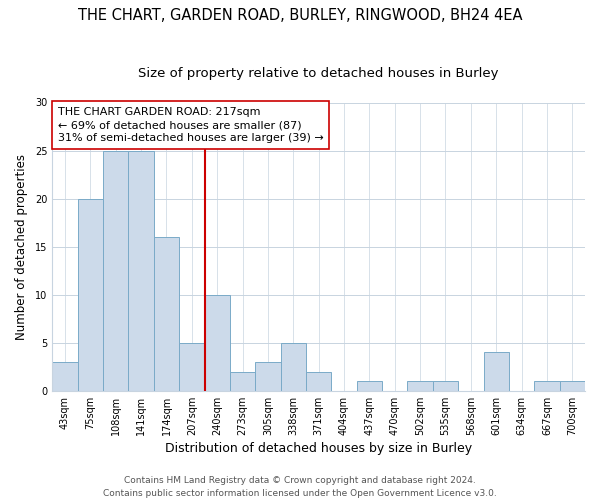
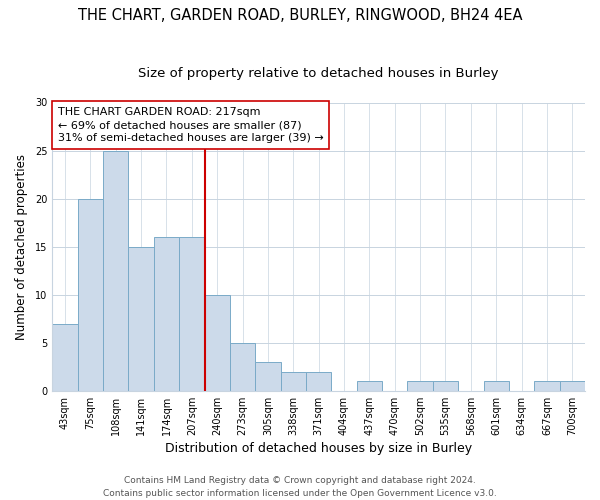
43sqm: 3 -> 7
141sqm: 25 -> 15
207sqm: 5 -> 16
273sqm: 2 -> 5
338sqm: 5 -> 2
601sqm: 4 -> 1
